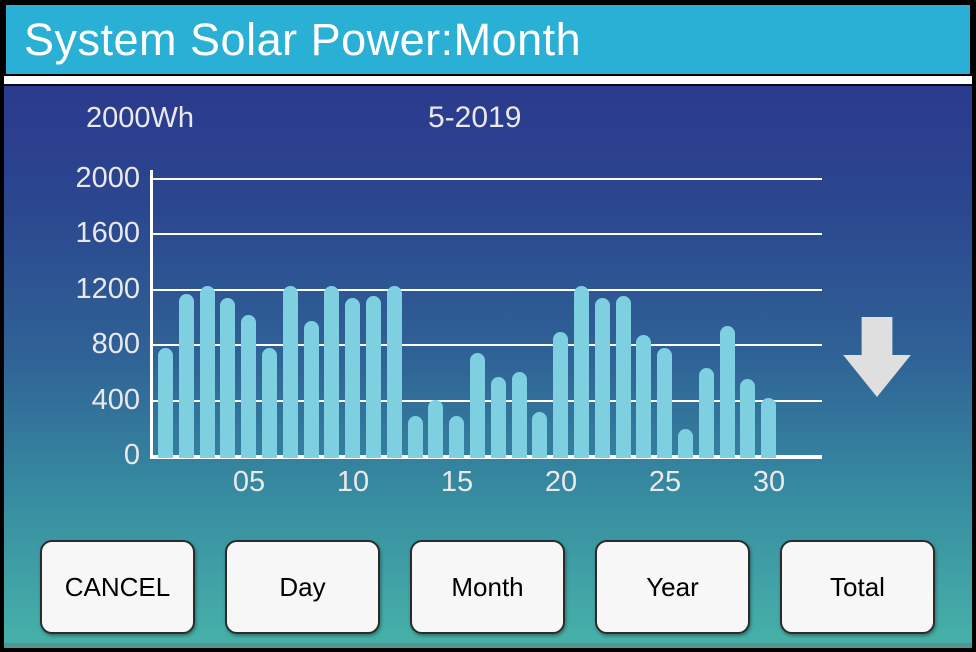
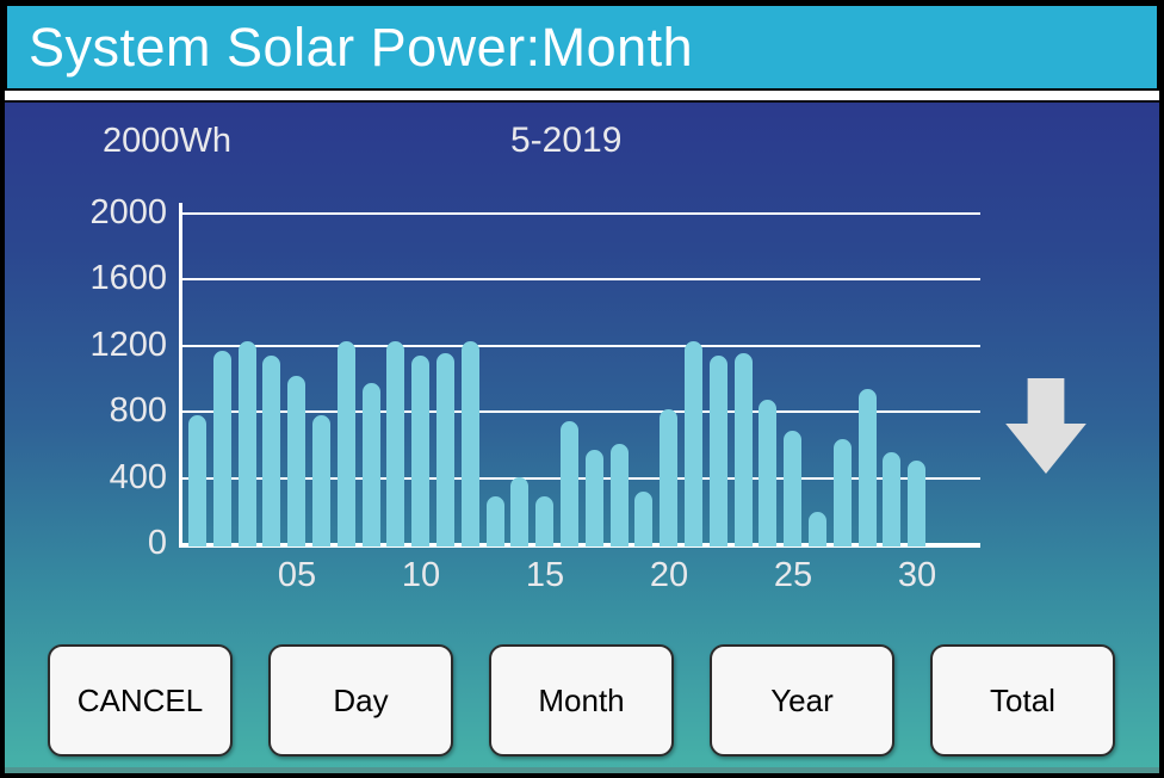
20: 890 -> 810
25: 770 -> 680
30: 410 -> 500
